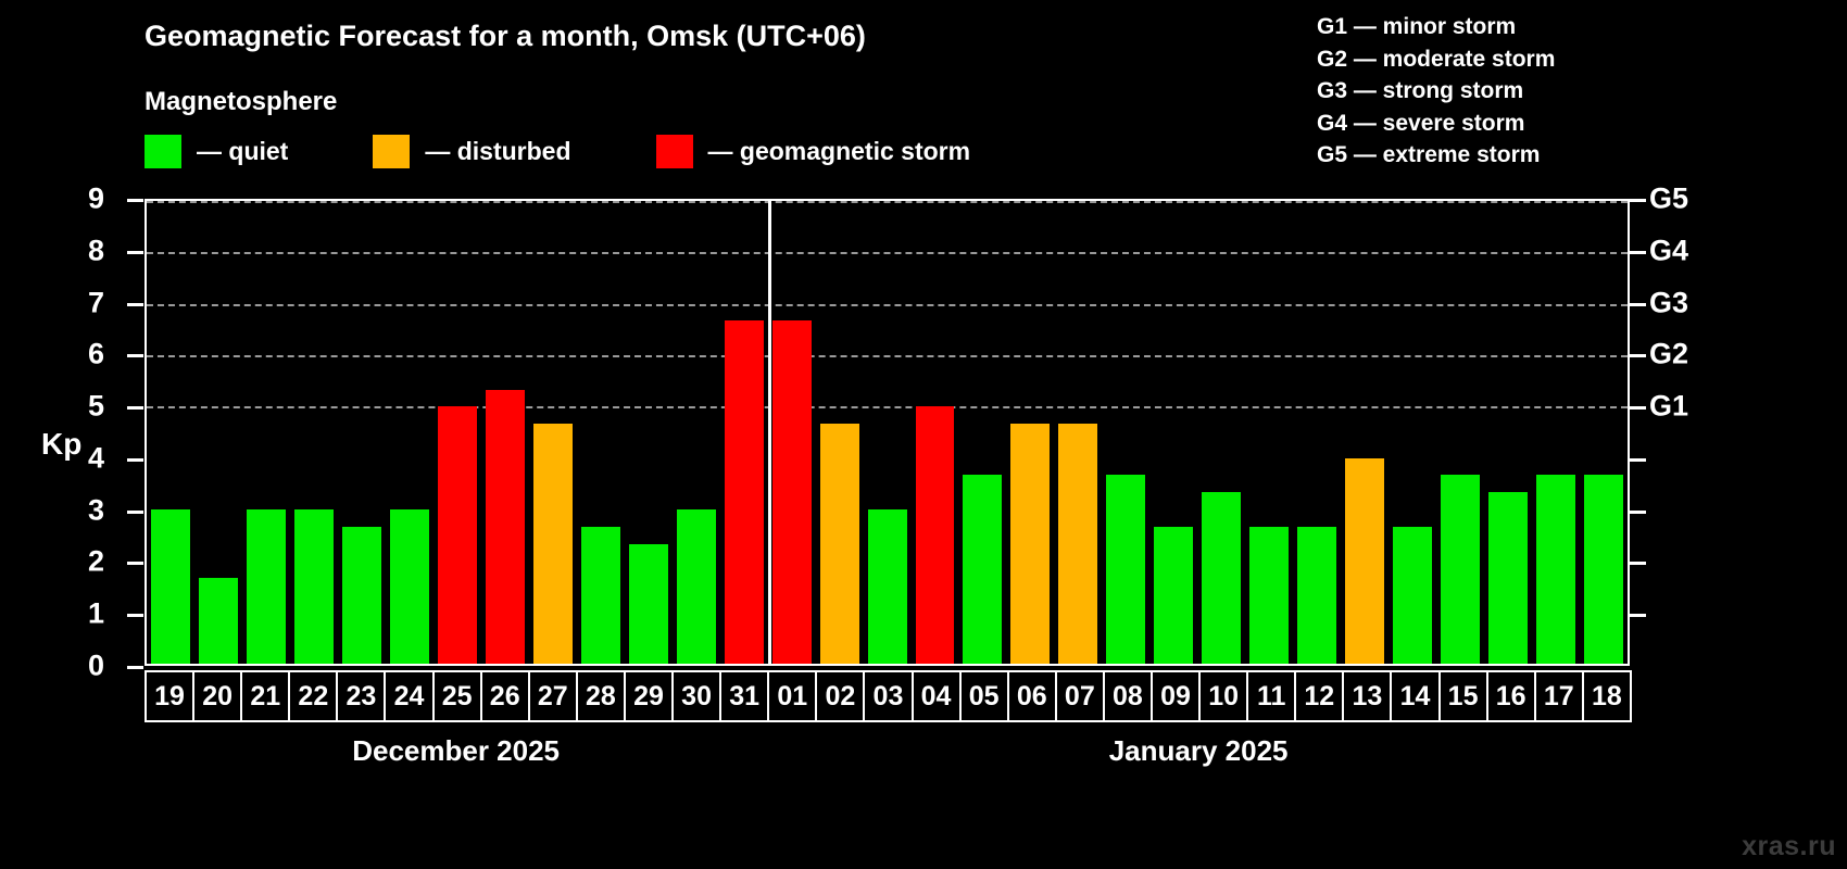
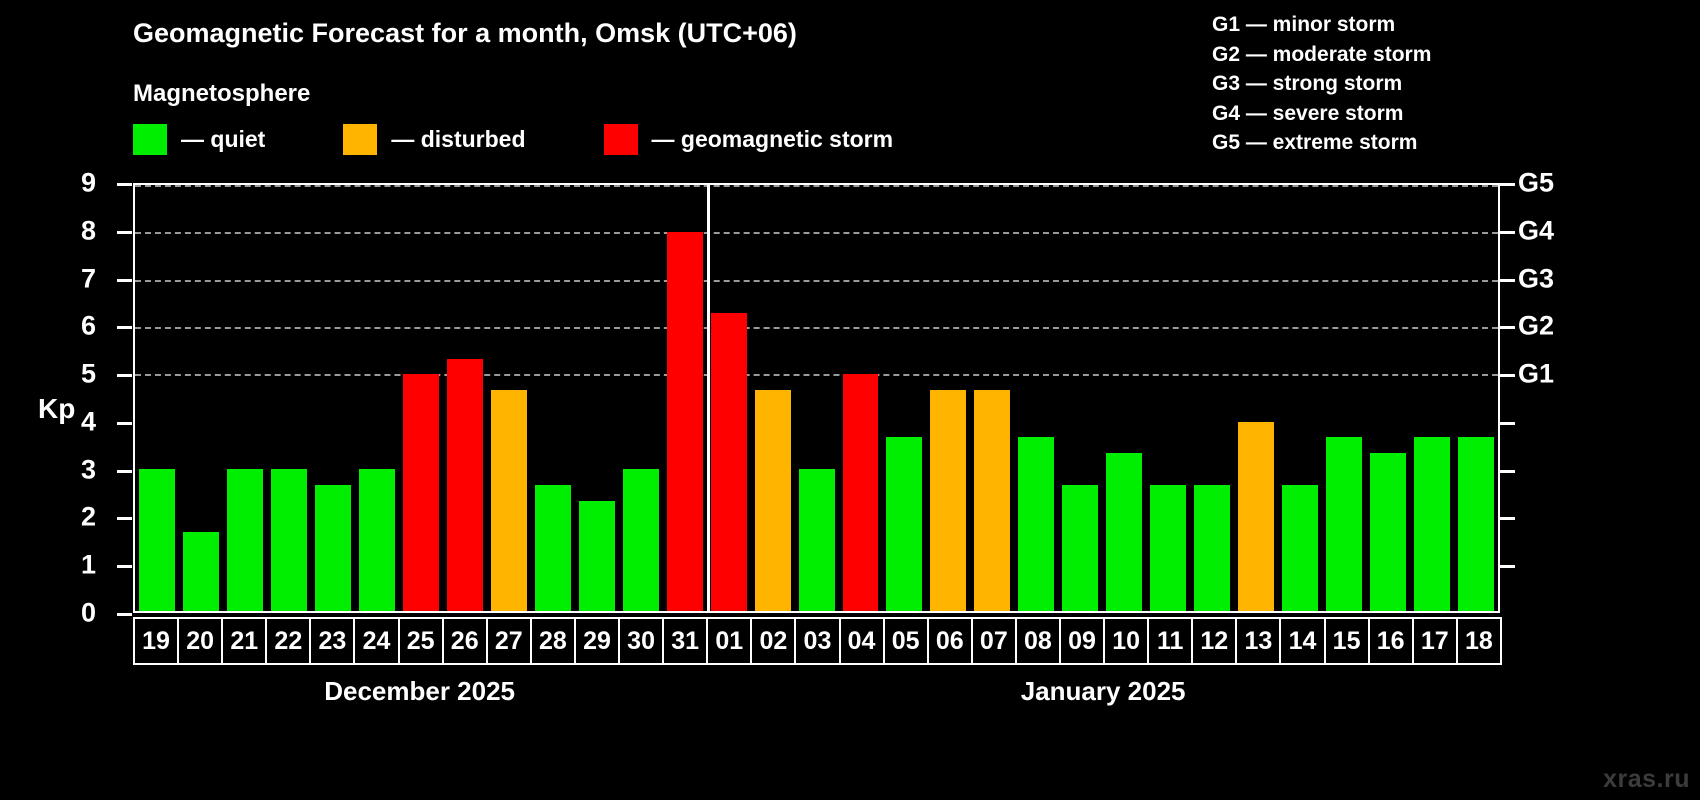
31: 6.7 -> 8.0
01: 6.7 -> 6.3
